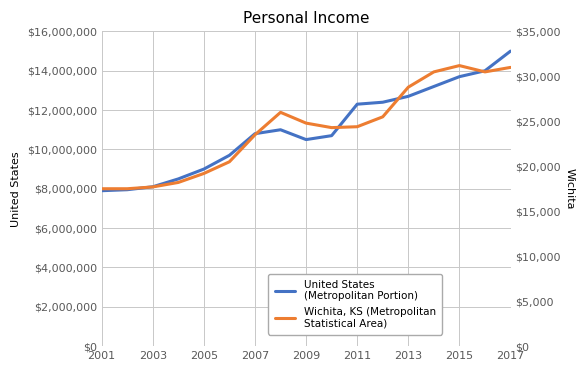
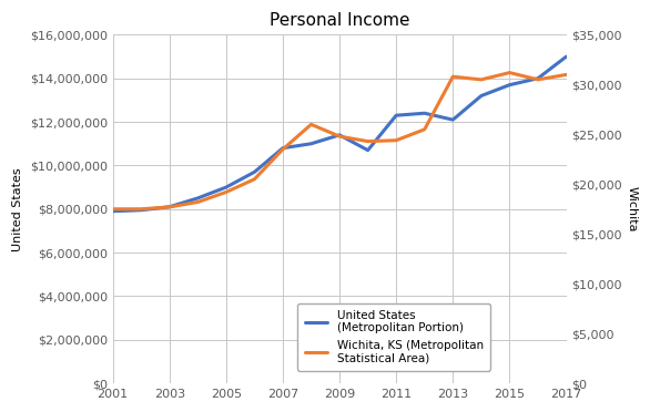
United States (Metropolitan Portion)/2009: $10,500,000 -> $11,400,000
United States (Metropolitan Portion)/2013: $12,700,000 -> $12,100,000
Wichita, KS (Metropolitan Statistical Area)/2013: $28,800 -> $30,800
